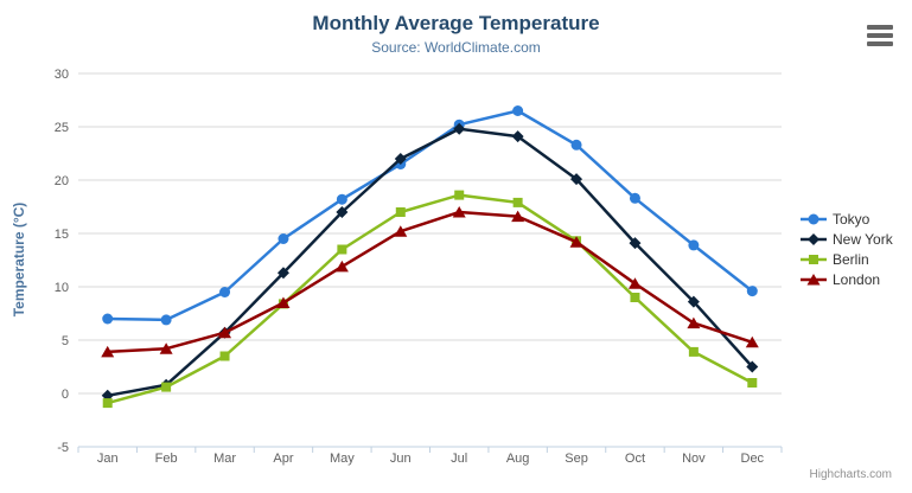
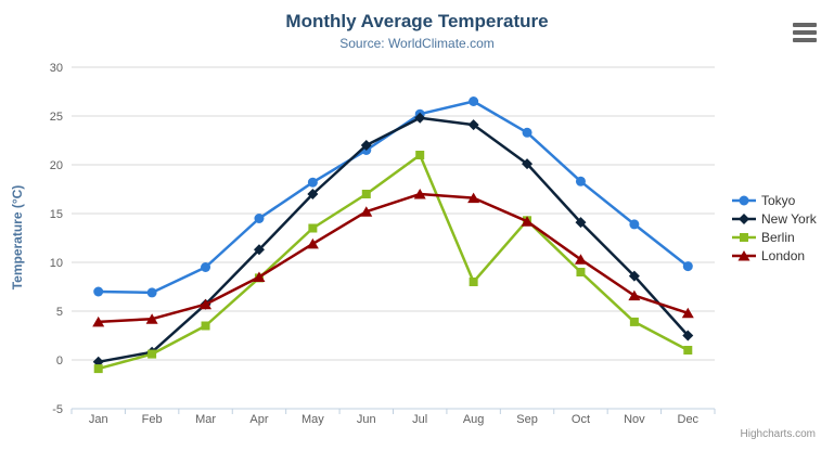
Berlin/Jul: 19 -> 21
Berlin/Aug: 18 -> 8
